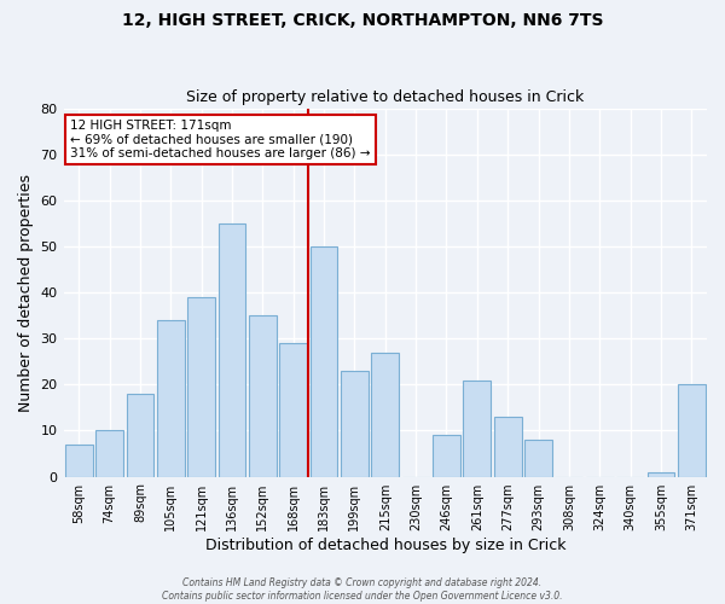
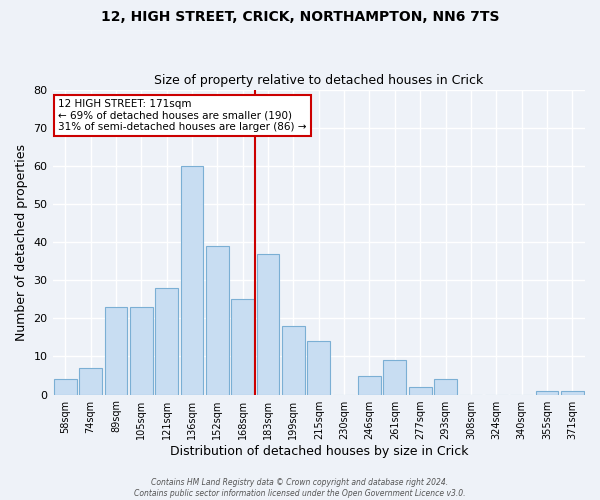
58sqm: 7 -> 4
74sqm: 10 -> 7
89sqm: 18 -> 23
105sqm: 34 -> 23
121sqm: 39 -> 28
136sqm: 55 -> 60
152sqm: 35 -> 39
168sqm: 29 -> 25
183sqm: 50 -> 37
199sqm: 23 -> 18
215sqm: 27 -> 14
246sqm: 9 -> 5
261sqm: 21 -> 9
277sqm: 13 -> 2
293sqm: 8 -> 4
371sqm: 20 -> 1
